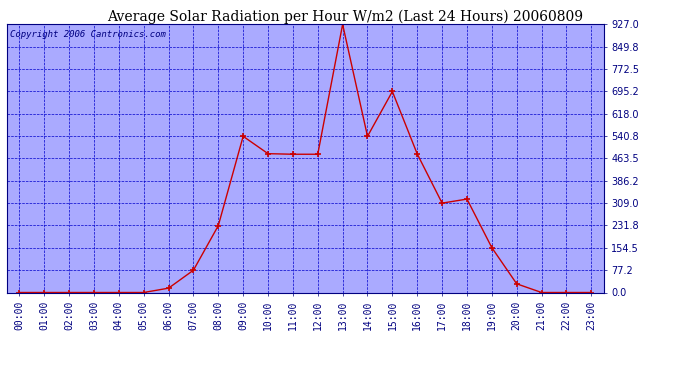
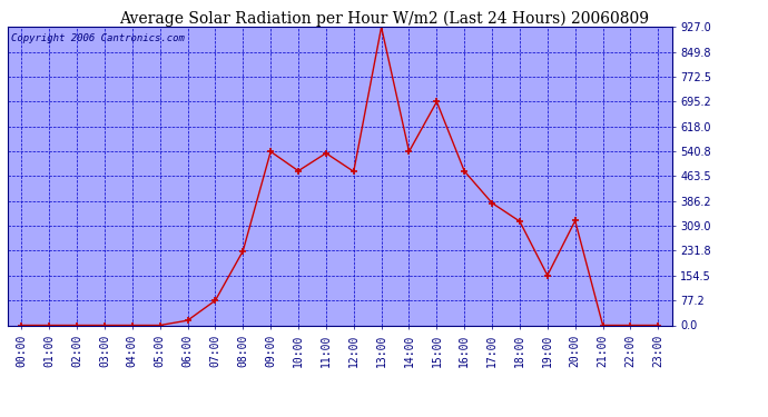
11:00: 478 -> 535
17:00: 309 -> 380
20:00: 30 -> 325
